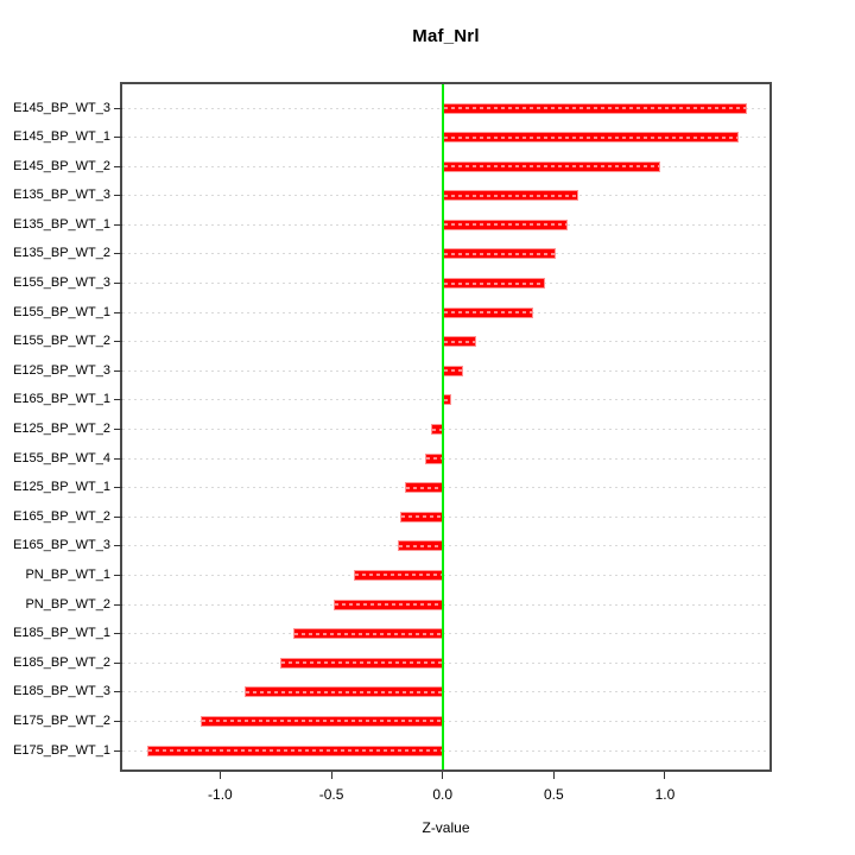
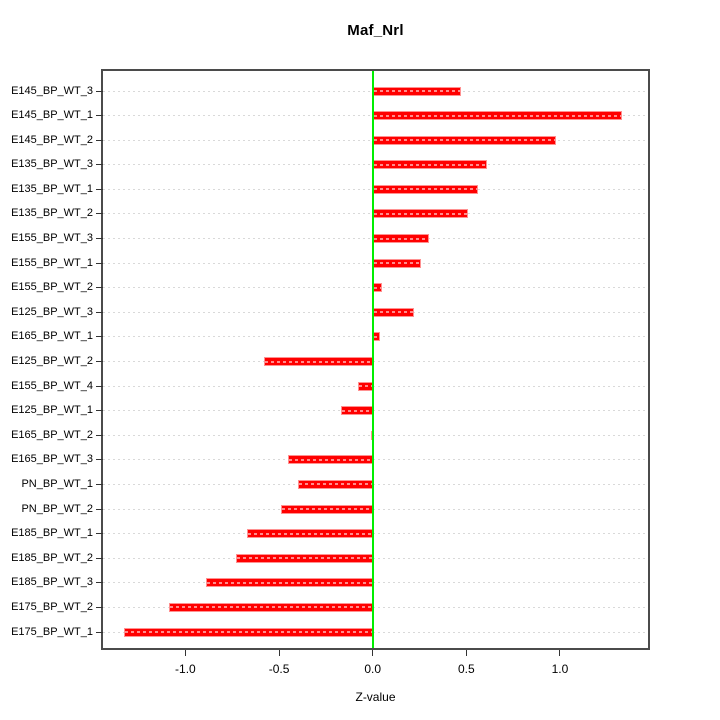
E145_BP_WT_3: 1.37 -> 0.47
E155_BP_WT_3: 0.46 -> 0.30
E155_BP_WT_1: 0.41 -> 0.26
E155_BP_WT_2: 0.15 -> 0.05
E125_BP_WT_3: 0.09 -> 0.22
E125_BP_WT_2: -0.05 -> -0.58
E165_BP_WT_2: -0.19 -> -0.01
E165_BP_WT_3: -0.20 -> -0.45
